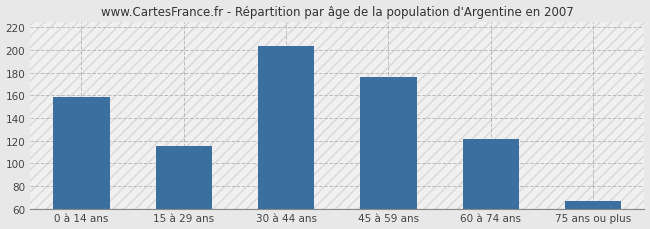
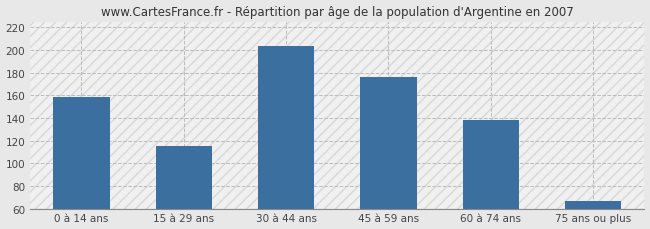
60 à 74 ans: 121 -> 138
